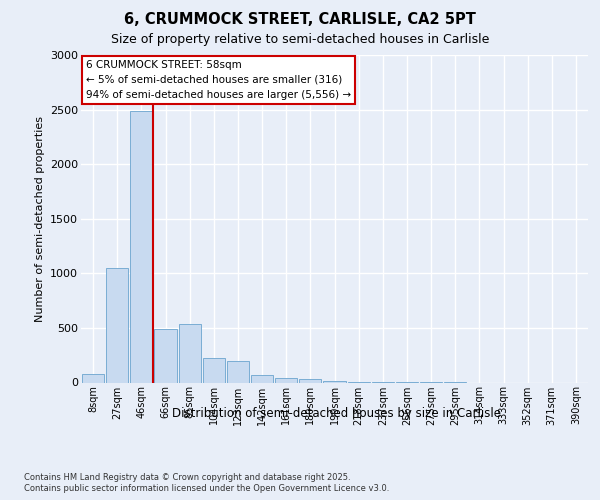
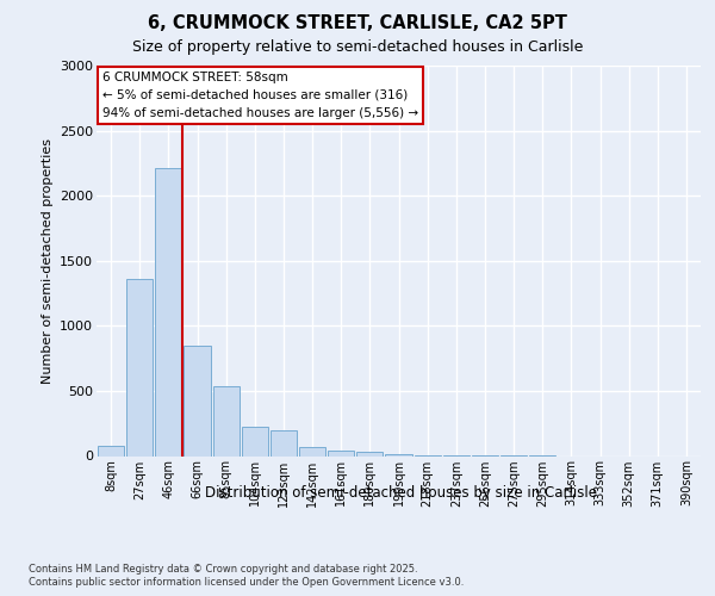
27sqm: 1050 -> 1360
46sqm: 2490 -> 2210
66sqm: 490 -> 850
